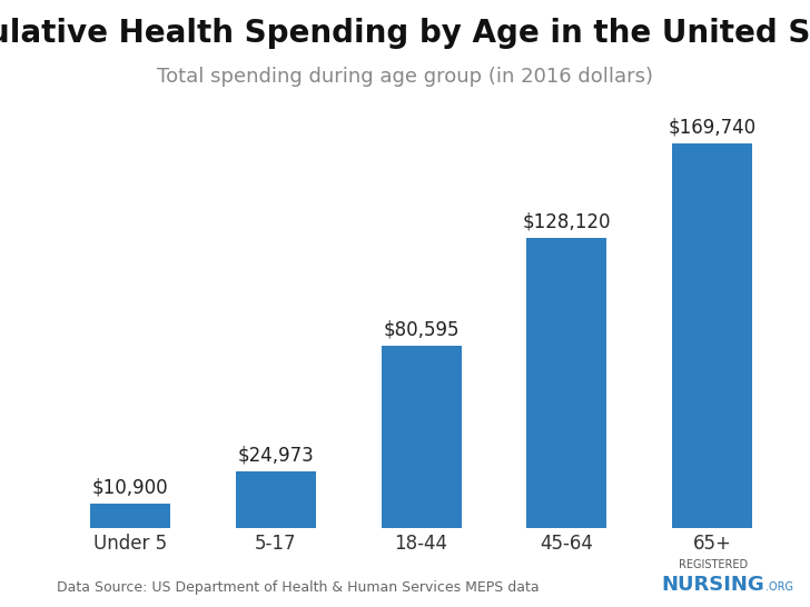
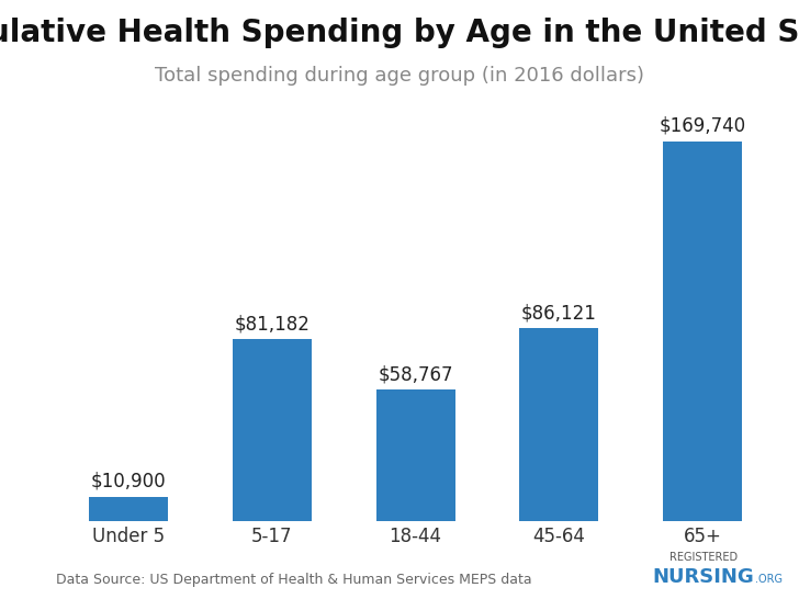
5-17: $24,973 -> $81,182
18-44: $80,595 -> $58,767
45-64: $128,120 -> $86,121
